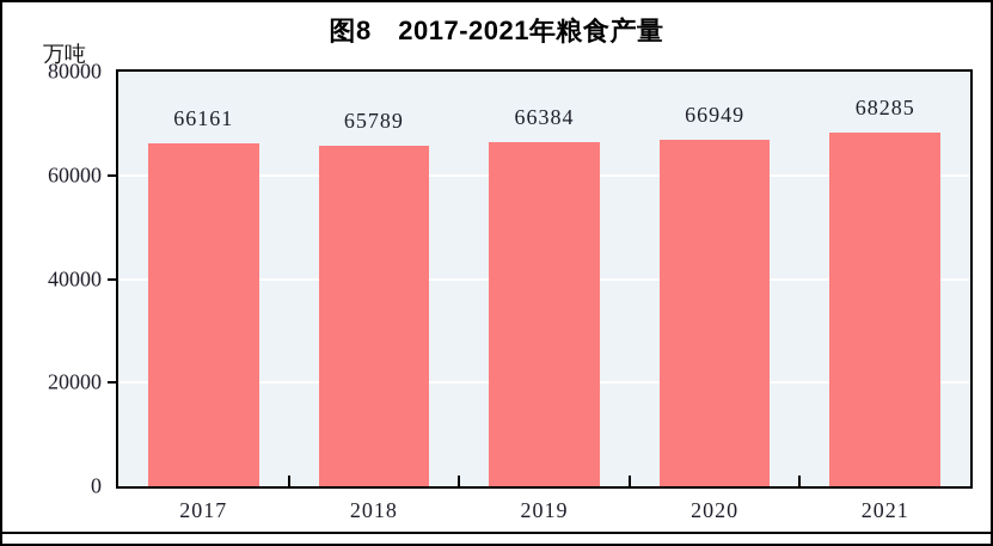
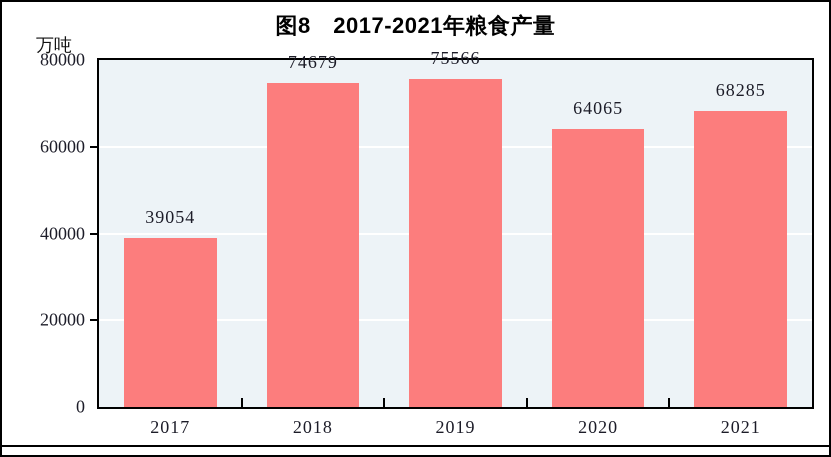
2017: 66161 -> 39054
2018: 65789 -> 74679
2019: 66384 -> 75566
2020: 66949 -> 64065
